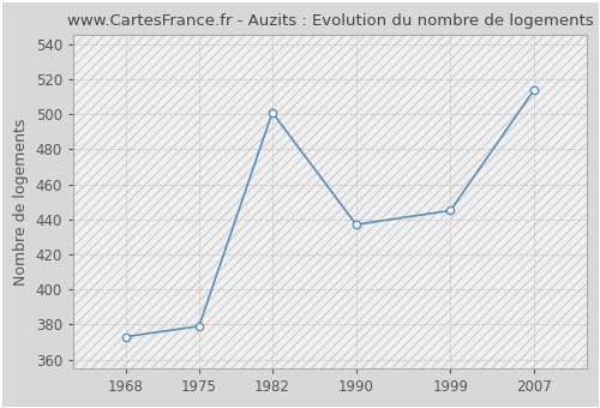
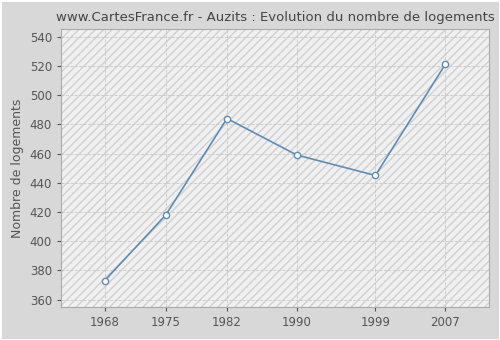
1975: 379 -> 418
1982: 501 -> 484
1990: 437 -> 459
2007: 514 -> 521
